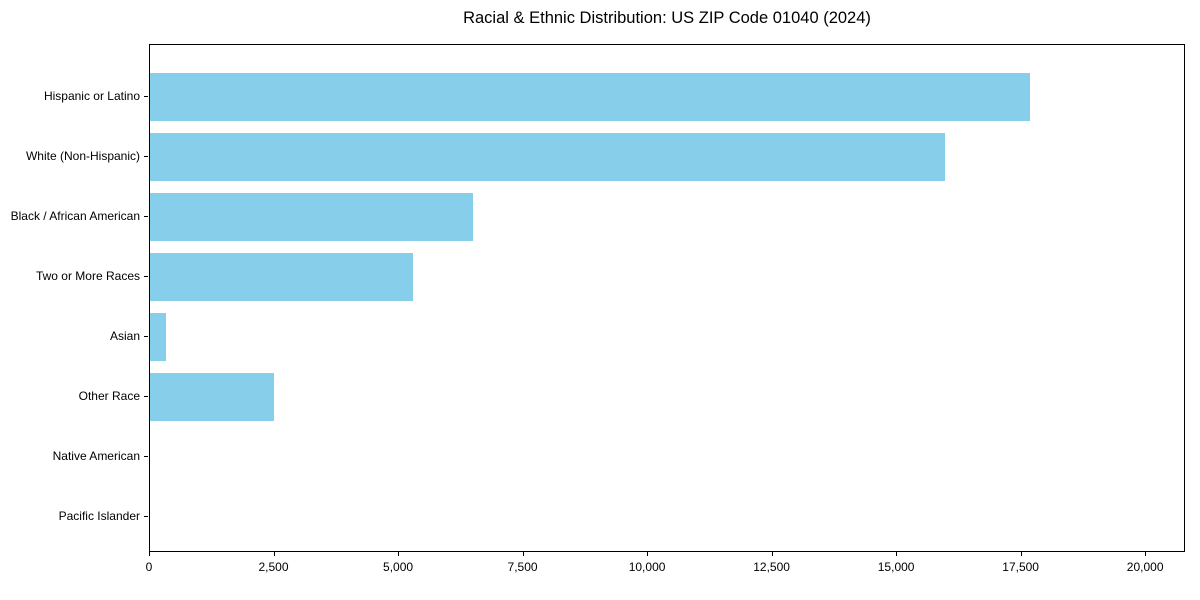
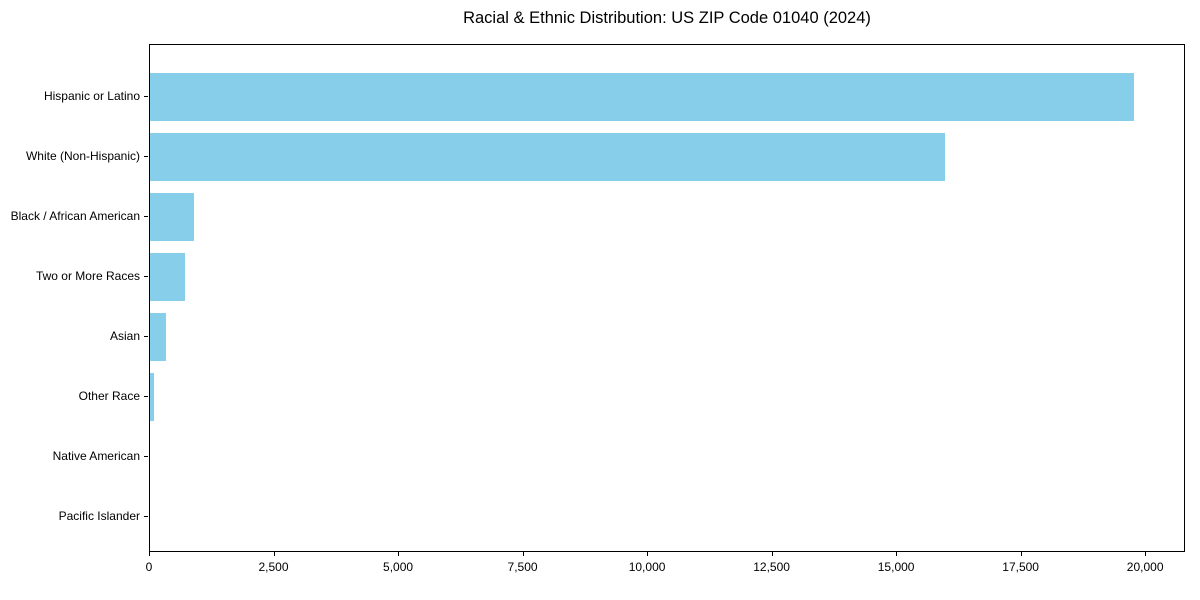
Hispanic or Latino: 17700 -> 19800
Black / African American: 6500 -> 900
Two or More Races: 5300 -> 700
Other Race: 2500 -> 100
